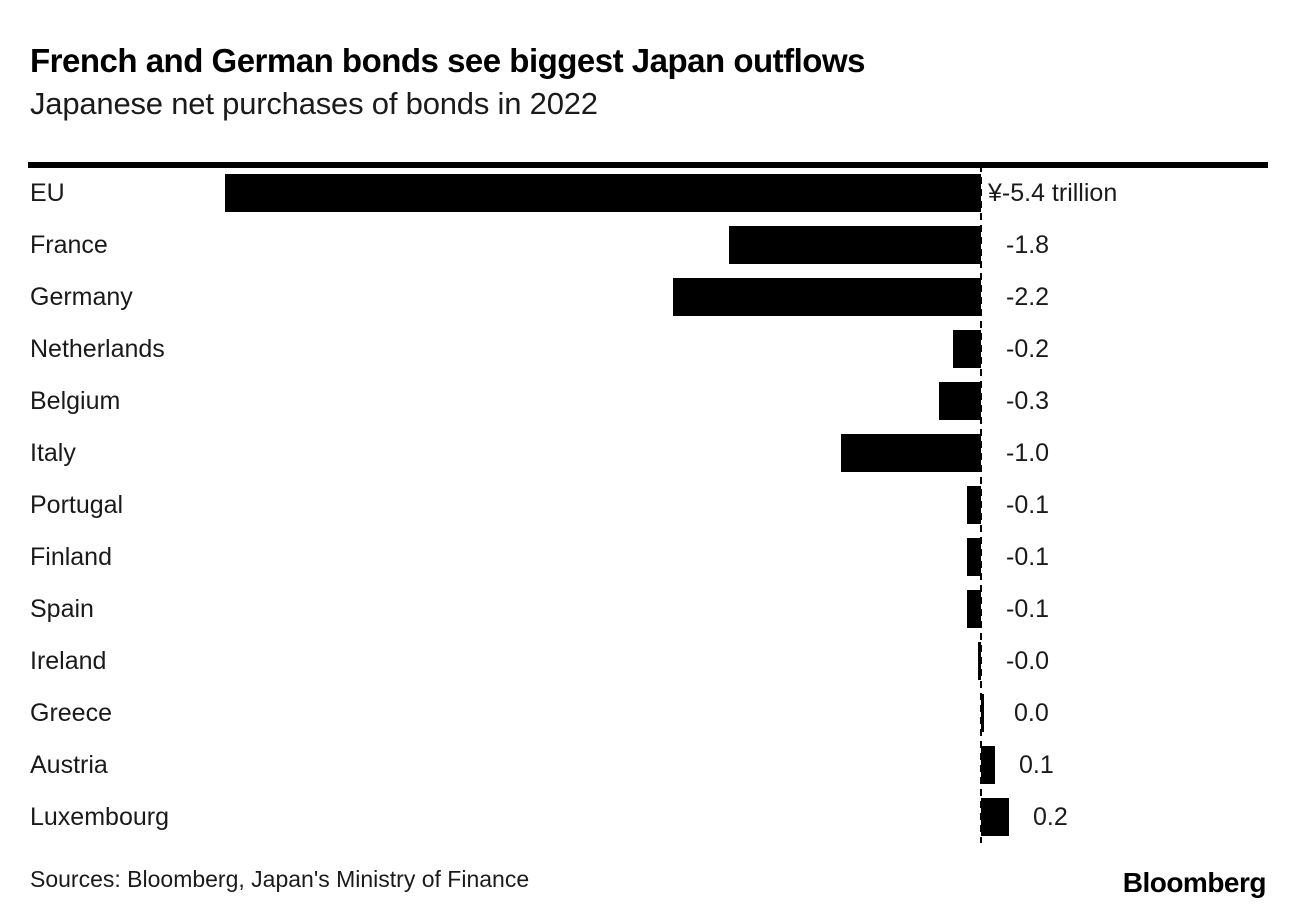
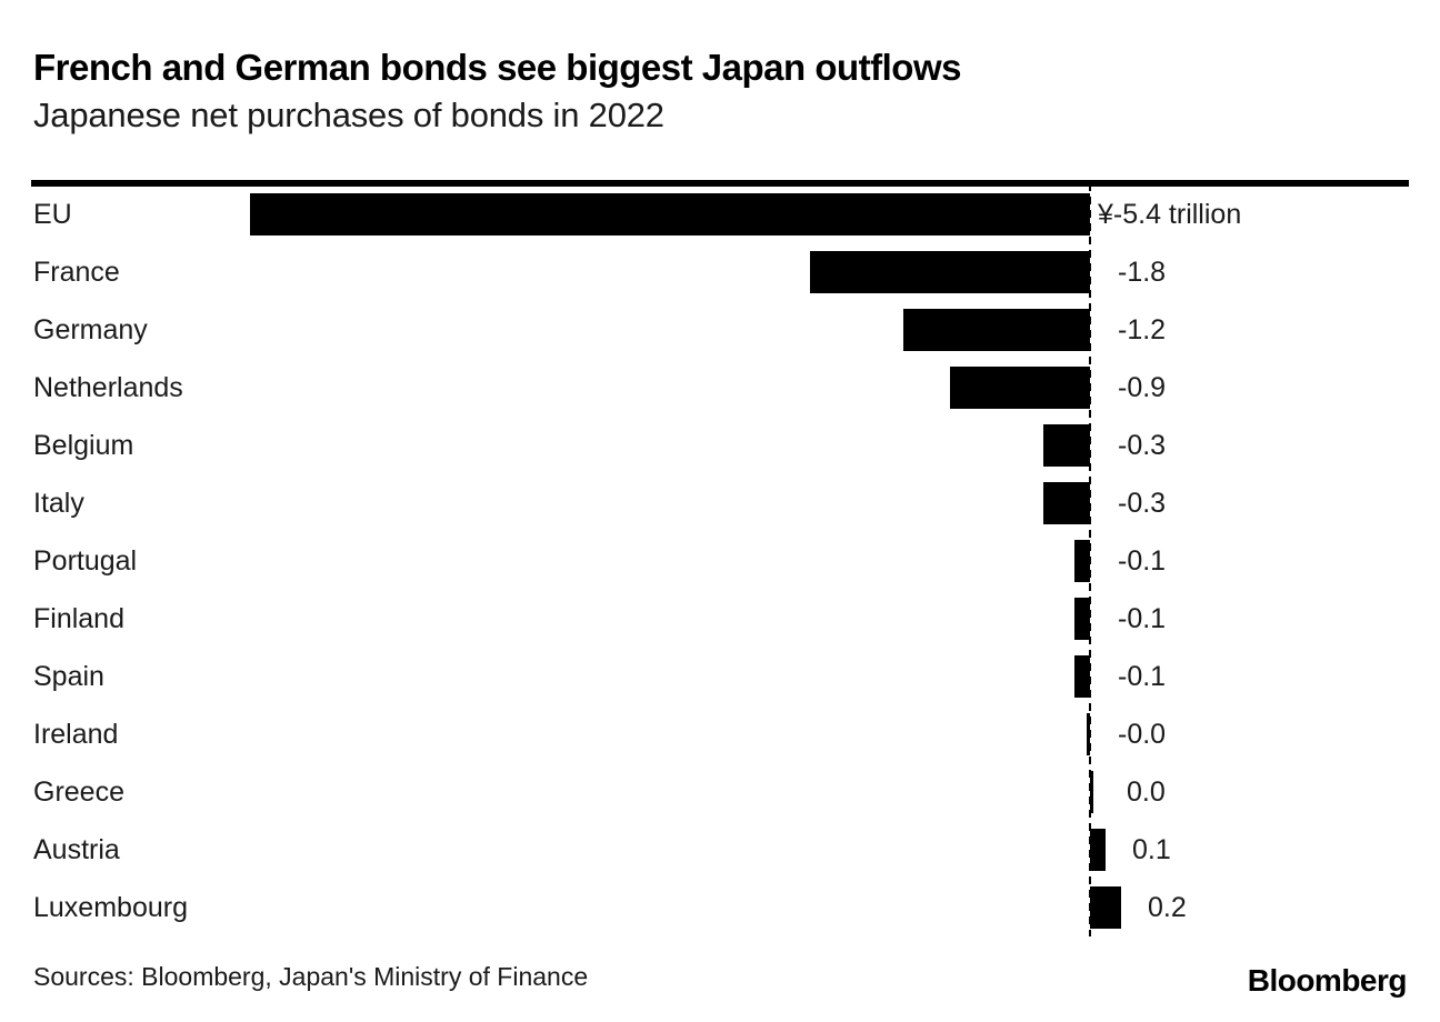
Germany: -2.2 -> -1.2
Netherlands: -0.2 -> -0.9
Italy: -1.0 -> -0.3
